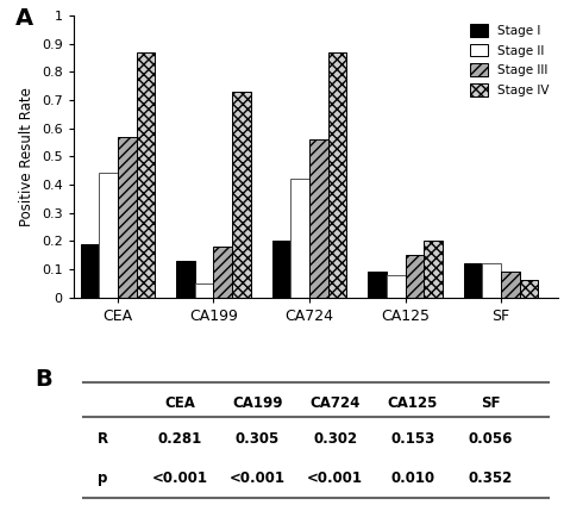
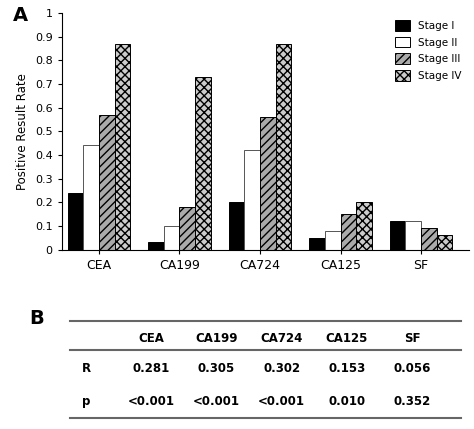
Stage I/CEA: 0.19 -> 0.24
Stage I/CA199: 0.13 -> 0.03
Stage II/CA199: 0.05 -> 0.10
Stage I/CA125: 0.09 -> 0.05
